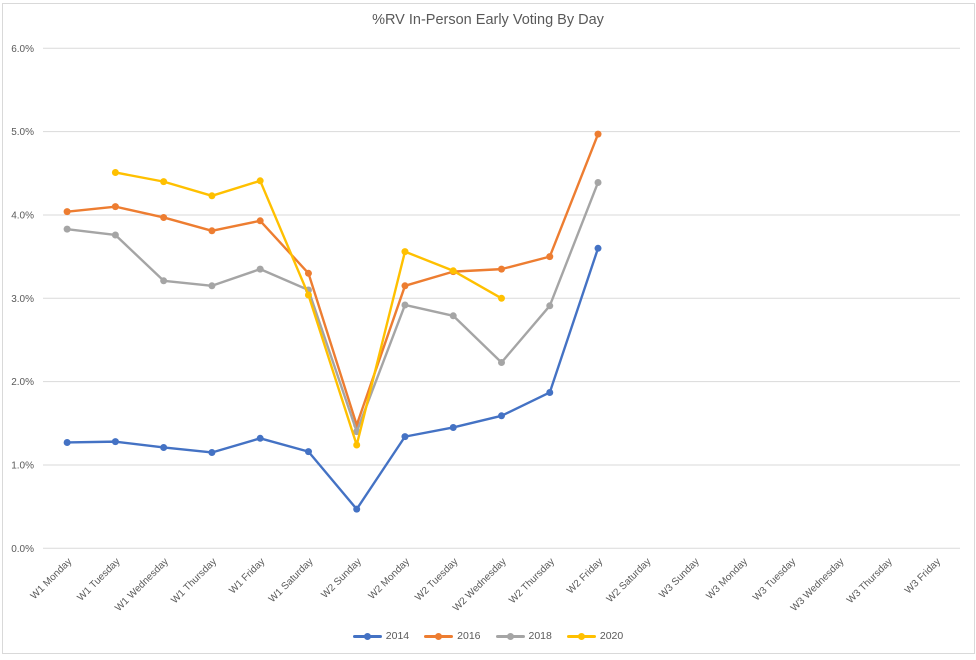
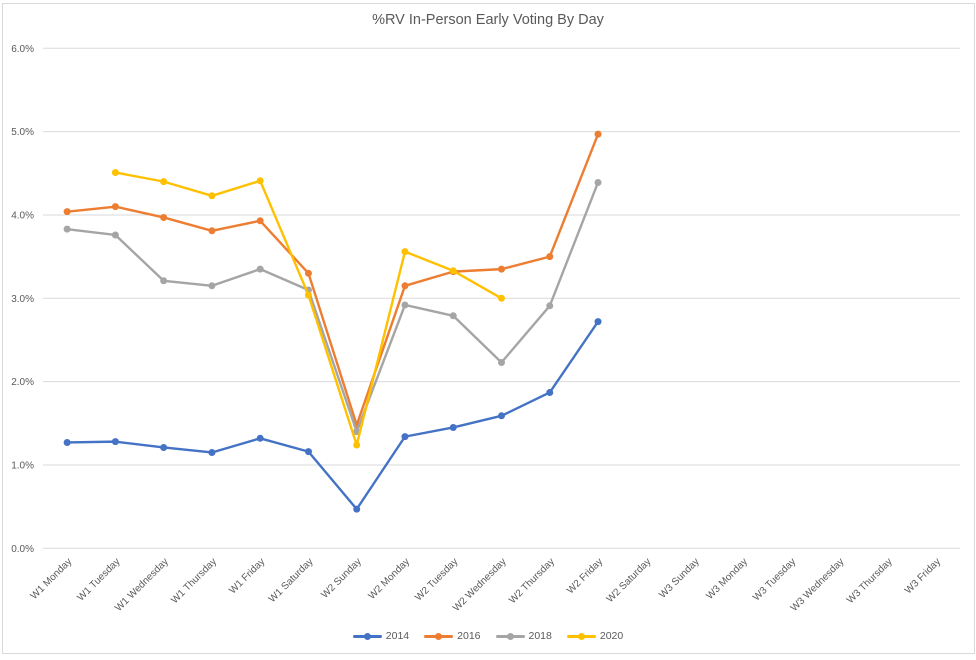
2014/W2 Friday: 3.6% -> 2.7%
